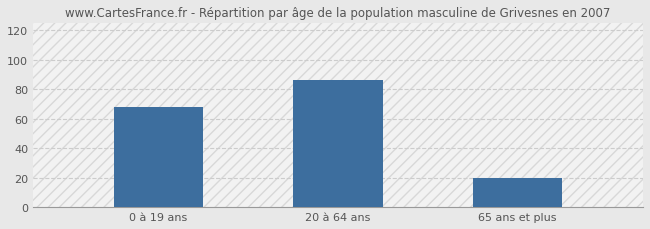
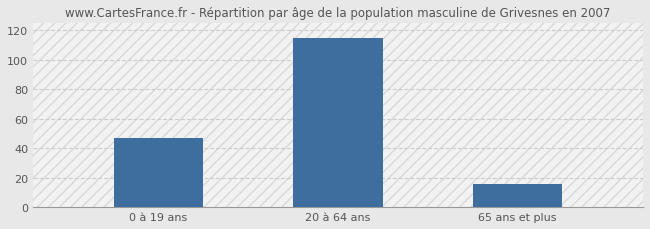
0 à 19 ans: 68 -> 47
20 à 64 ans: 86 -> 115
65 ans et plus: 20 -> 16
